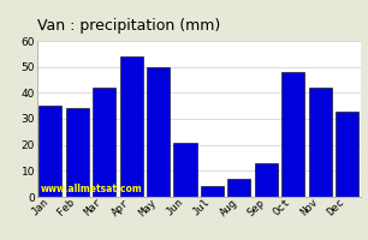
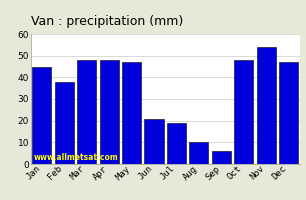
Jan: 35 -> 45
Feb: 34 -> 38
Mar: 42 -> 48
Apr: 54 -> 48
May: 50 -> 47
Jul: 4 -> 19
Aug: 7 -> 10
Sep: 13 -> 6
Nov: 42 -> 54
Dec: 33 -> 47
